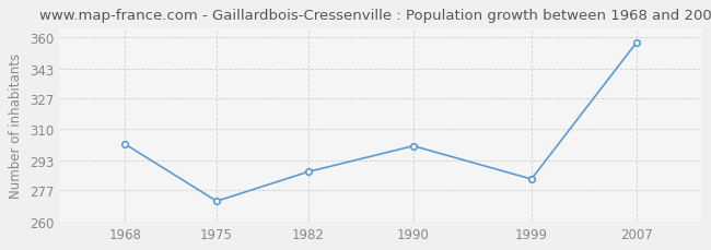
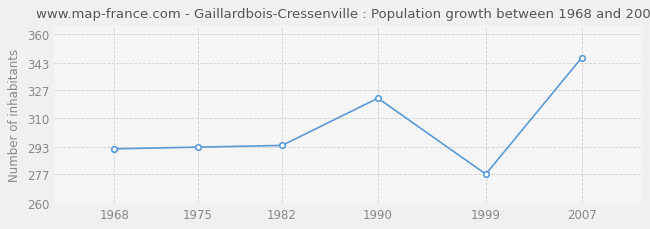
1968: 302 -> 292
1975: 271 -> 293
1982: 287 -> 294
1990: 301 -> 322
1999: 283 -> 277
2007: 357 -> 346
